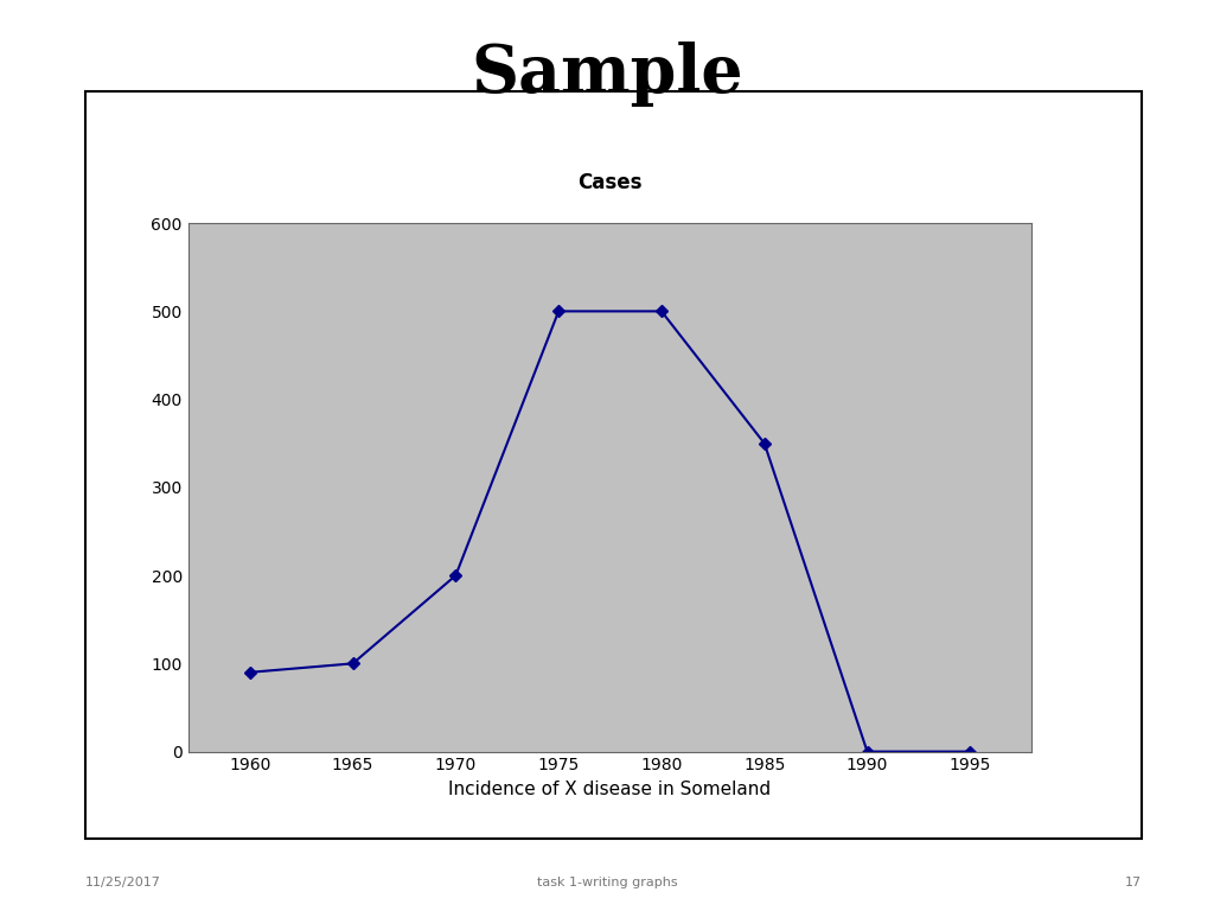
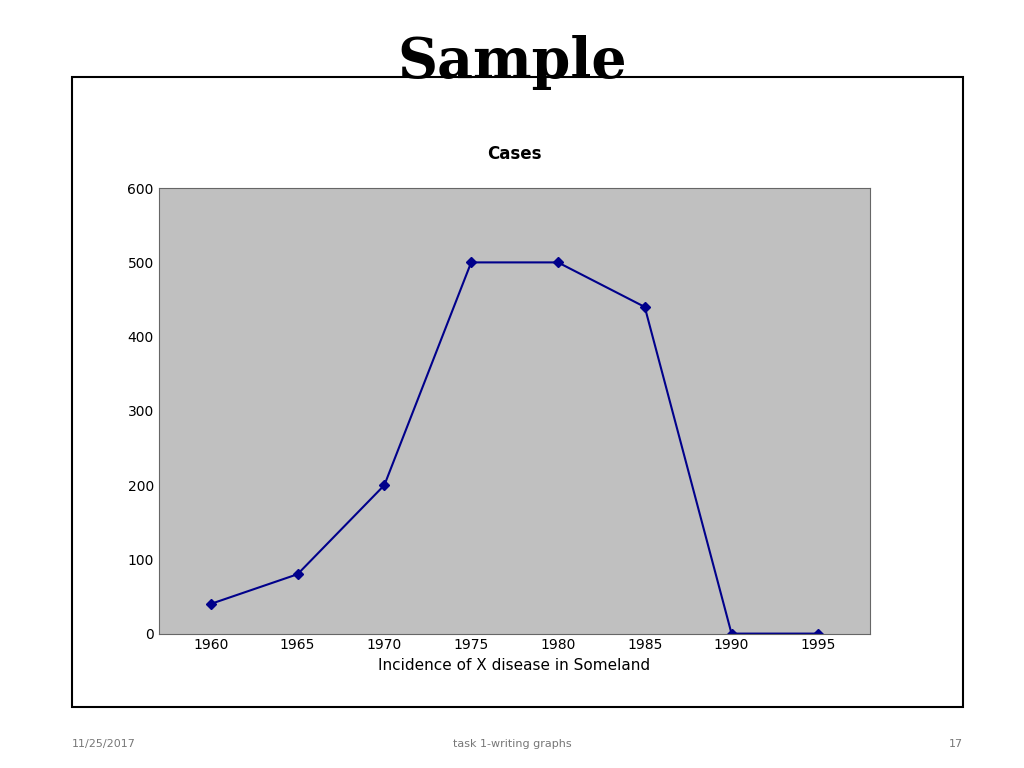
1960: 90 -> 40
1965: 100 -> 80
1985: 350 -> 440
